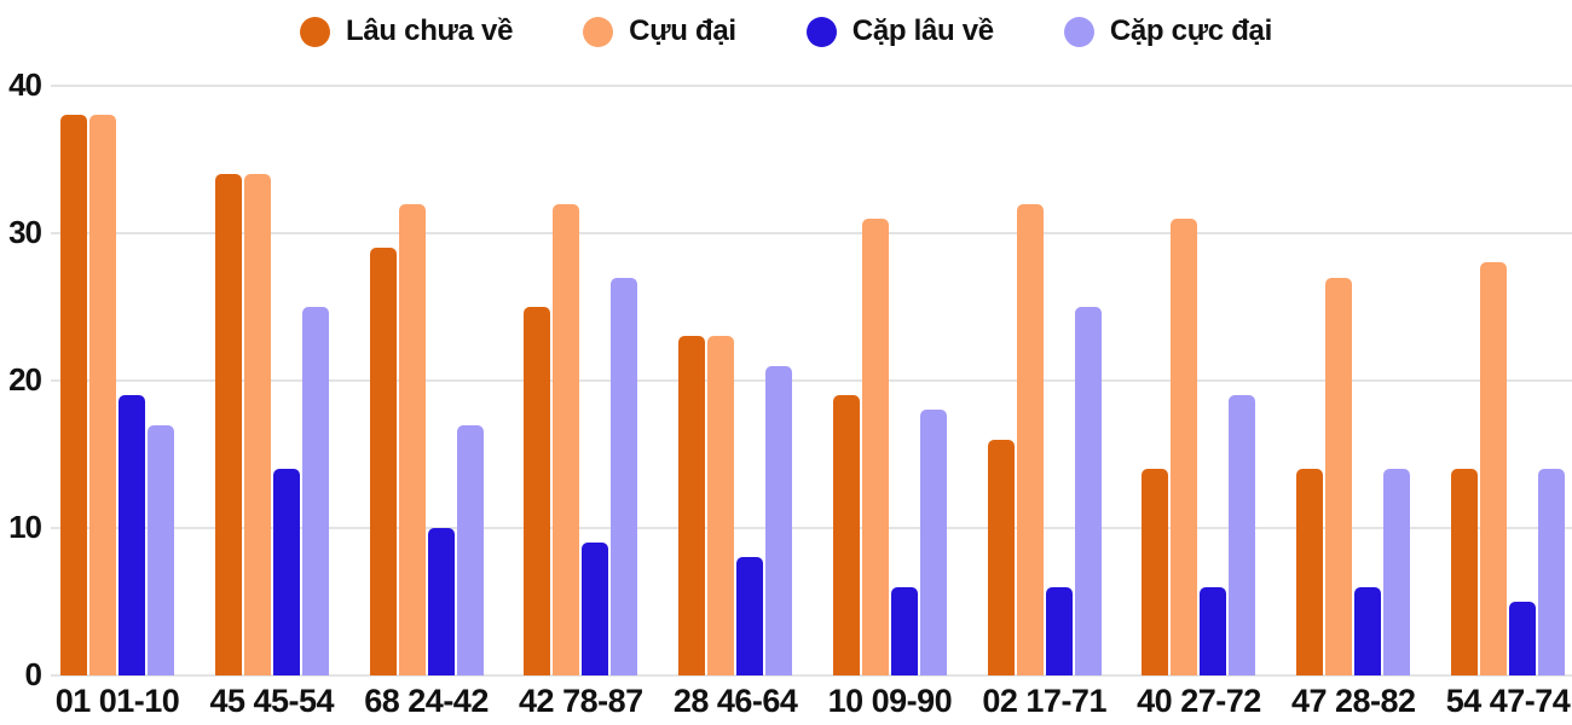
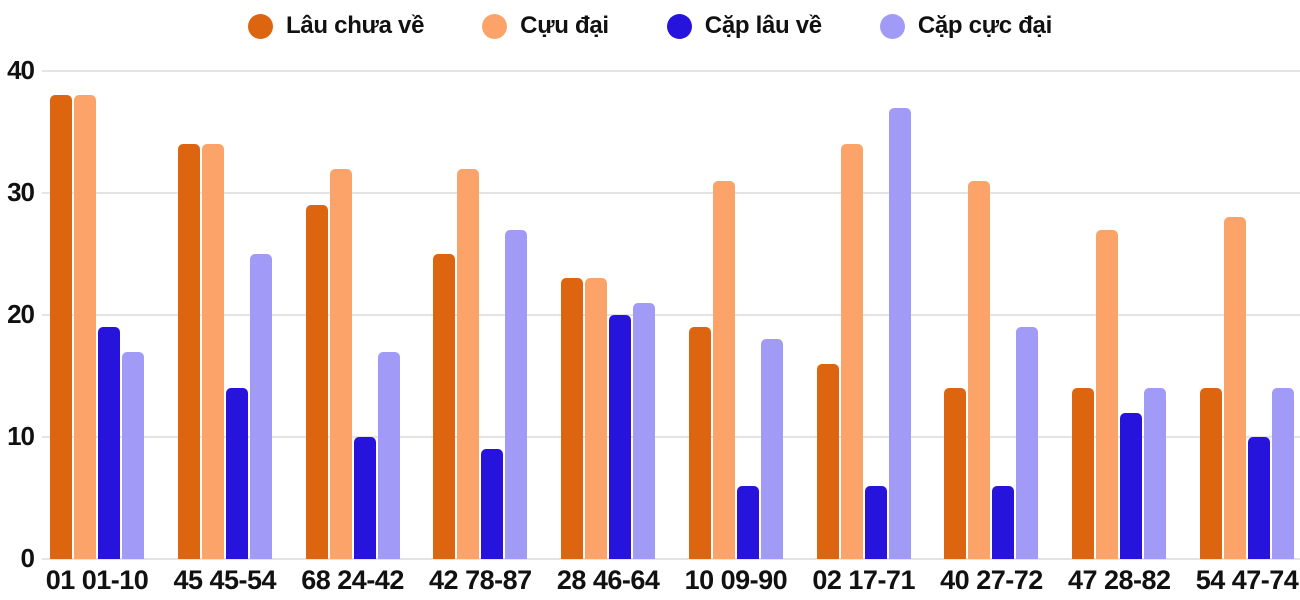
Cặp lâu về/28 46-64: 8 -> 20
Cựu đại/02 17-71: 32 -> 34
Cặp cực đại/02 17-71: 25 -> 37
Cặp lâu về/47 28-82: 6 -> 12
Cặp lâu về/54 47-74: 5 -> 10
